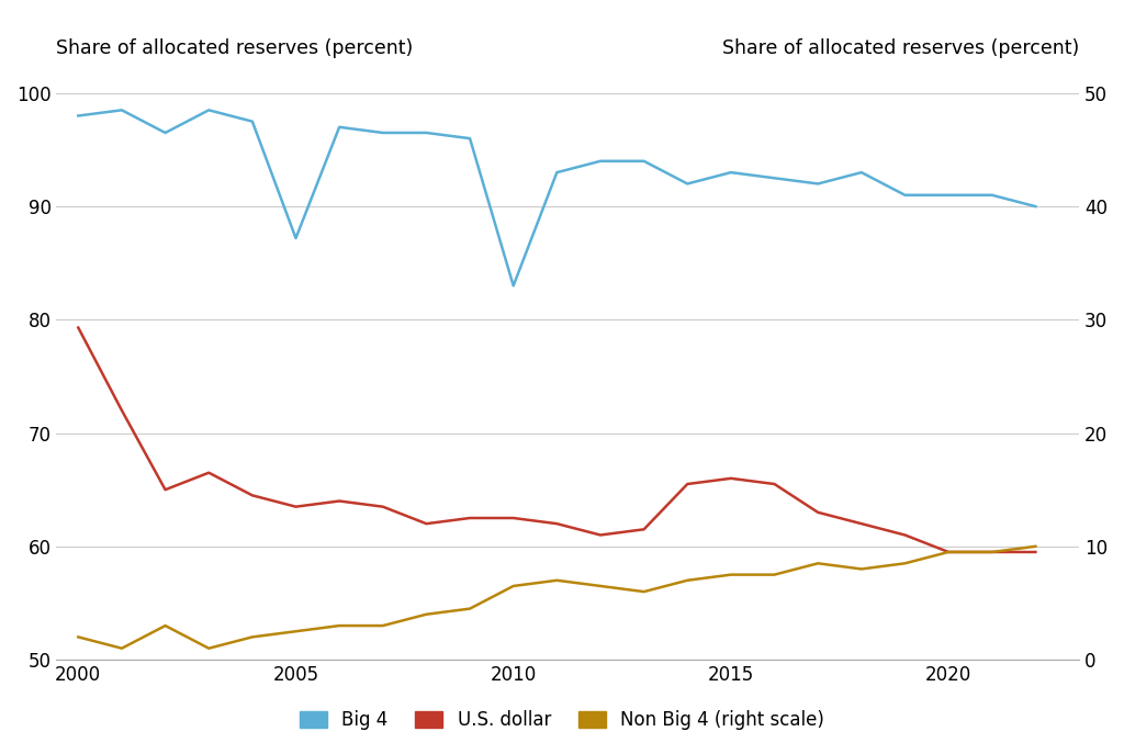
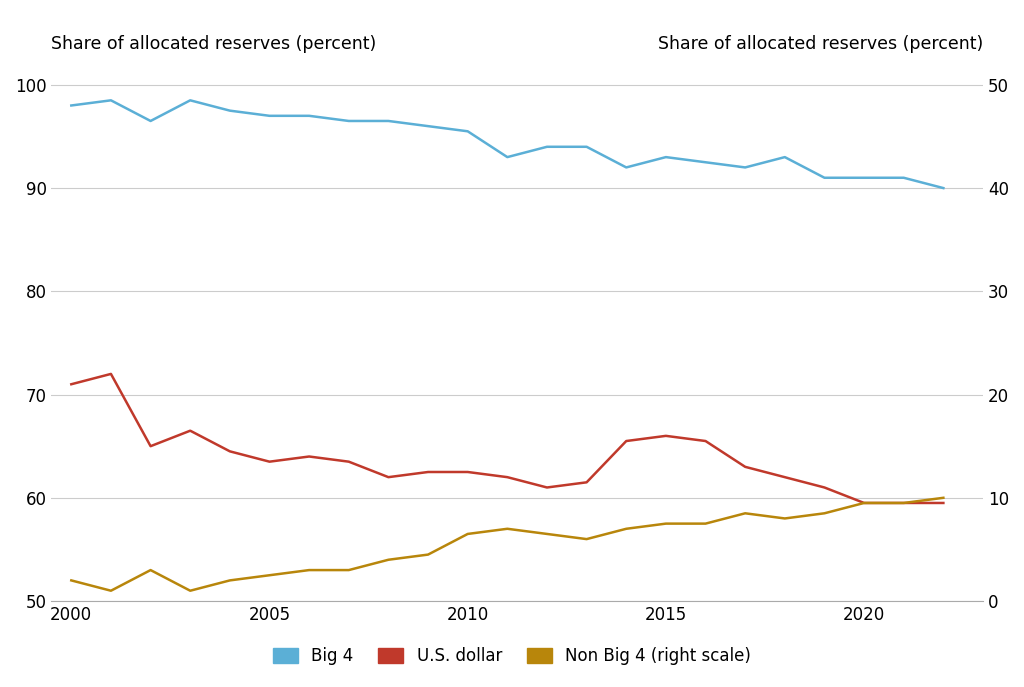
U.S. dollar/2000: 79.3 -> 71.0
Big 4/2005: 87.2 -> 97.0
Big 4/2010: 83.0 -> 95.5
